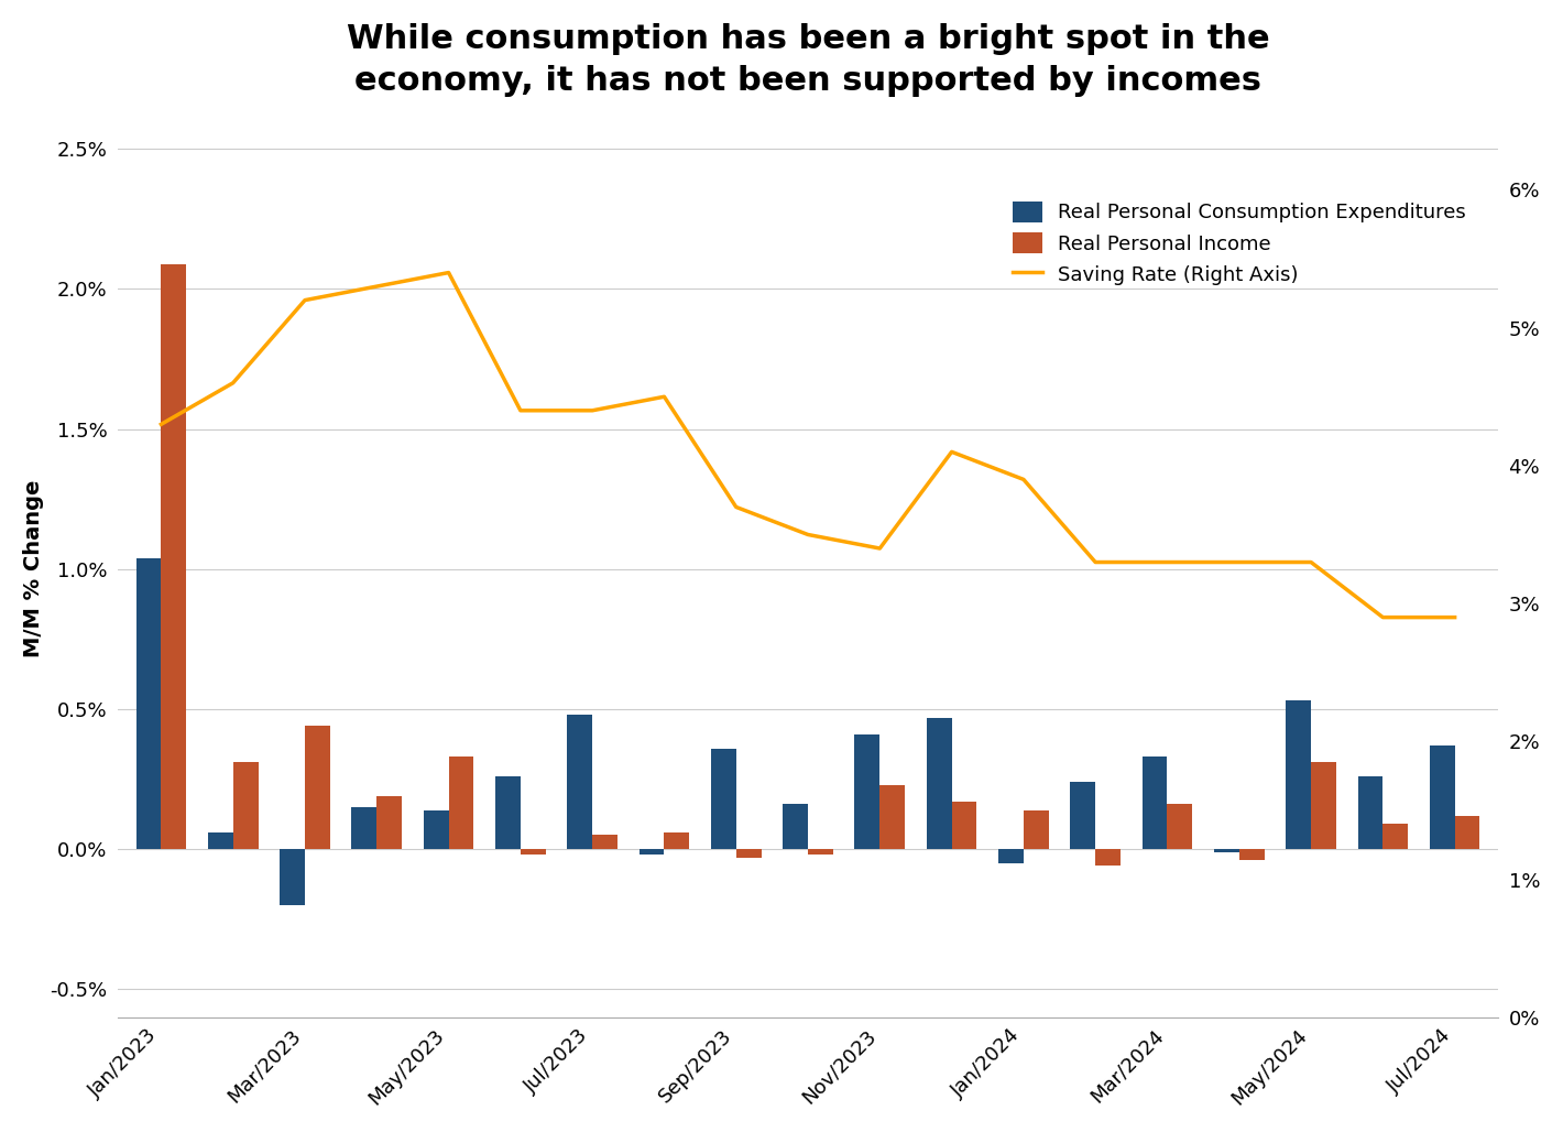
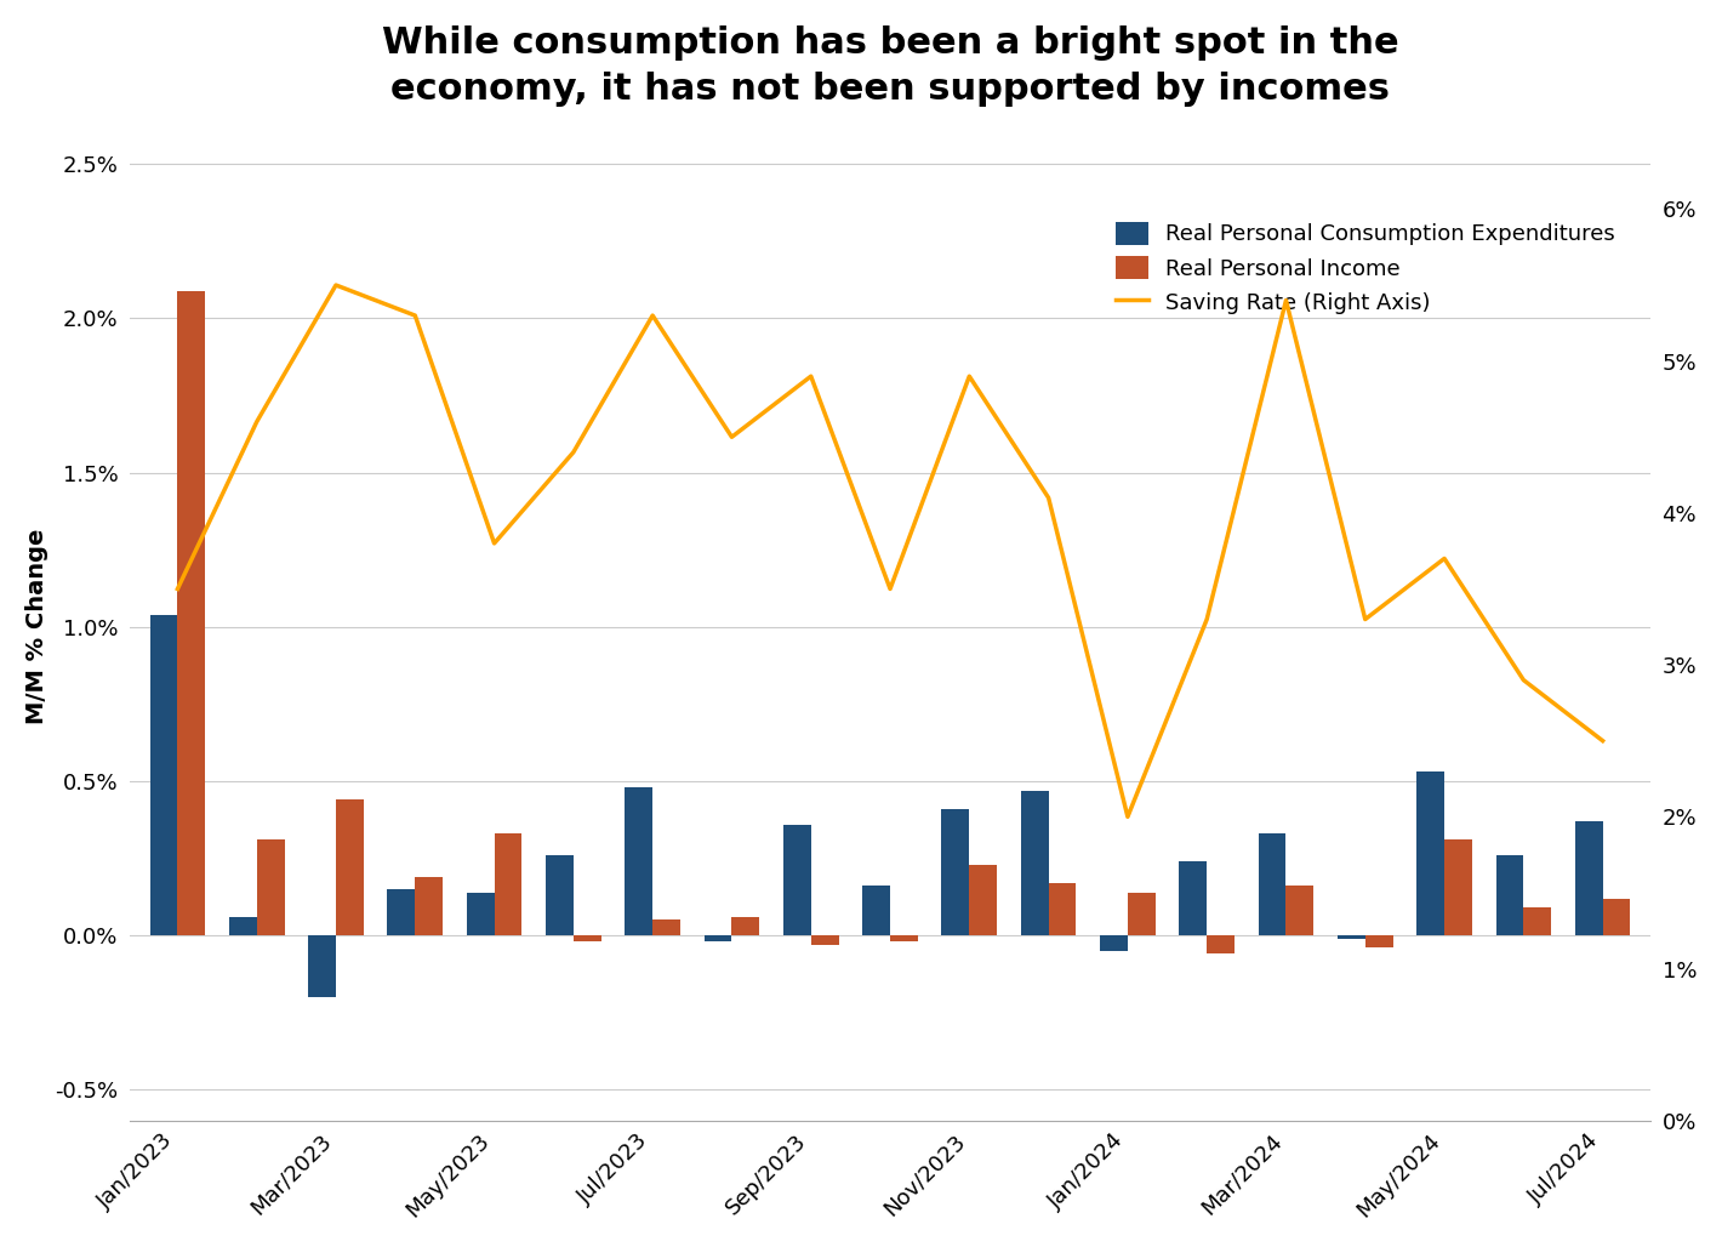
Saving Rate (Right Axis)/Jan/2023: 4.3% -> 3.5%
Saving Rate (Right Axis)/Mar/2023: 5.2% -> 5.5%
Saving Rate (Right Axis)/May/2023: 5.4% -> 3.8%
Saving Rate (Right Axis)/Jul/2023: 4.4% -> 5.3%
Saving Rate (Right Axis)/Sep/2023: 3.7% -> 4.9%
Saving Rate (Right Axis)/Nov/2023: 3.4% -> 4.9%
Saving Rate (Right Axis)/Jan/2024: 3.9% -> 2.0%
Saving Rate (Right Axis)/Mar/2024: 3.3% -> 5.4%
Saving Rate (Right Axis)/May/2024: 3.3% -> 3.7%
Saving Rate (Right Axis)/Jul/2024: 2.9% -> 2.5%
